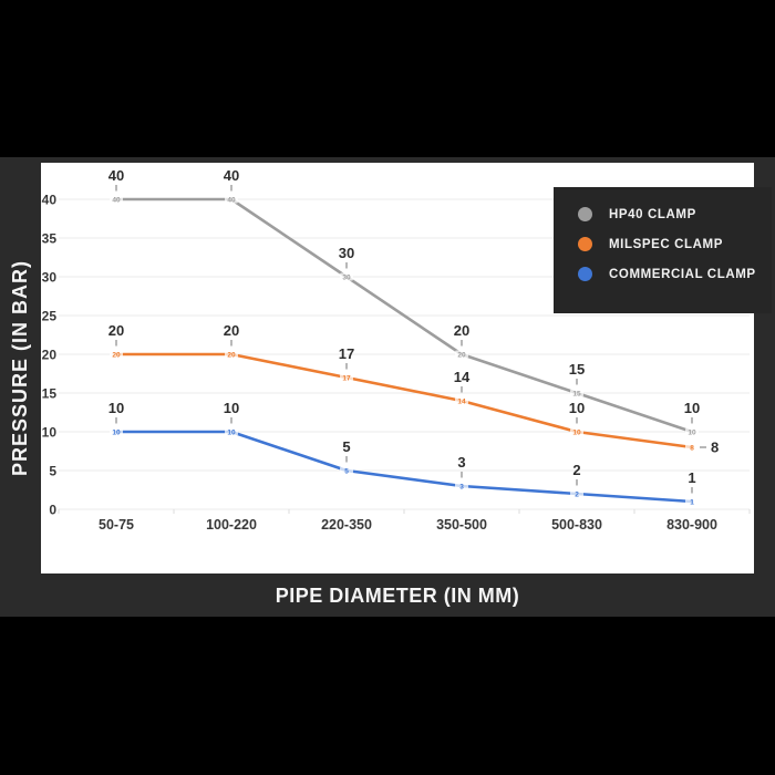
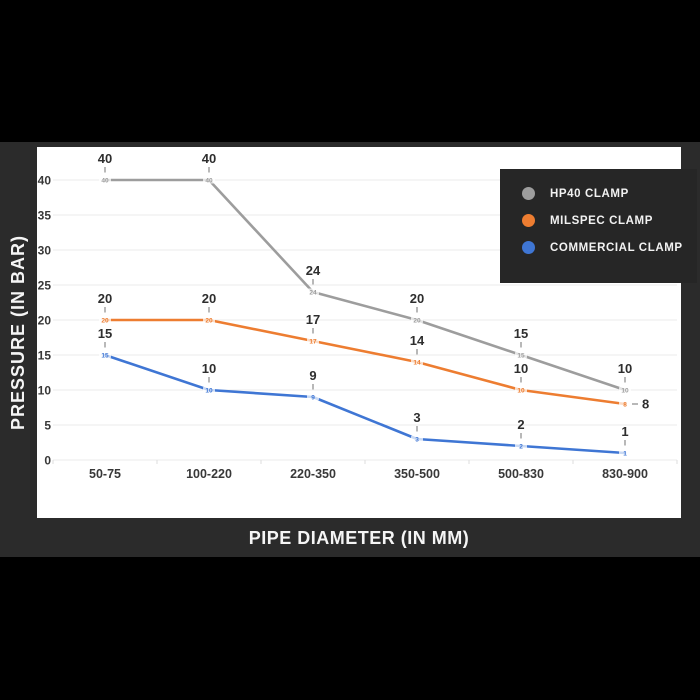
COMMERCIAL CLAMP/50-75: 10 -> 15
HP40 CLAMP/220-350: 30 -> 24
COMMERCIAL CLAMP/220-350: 5 -> 9
